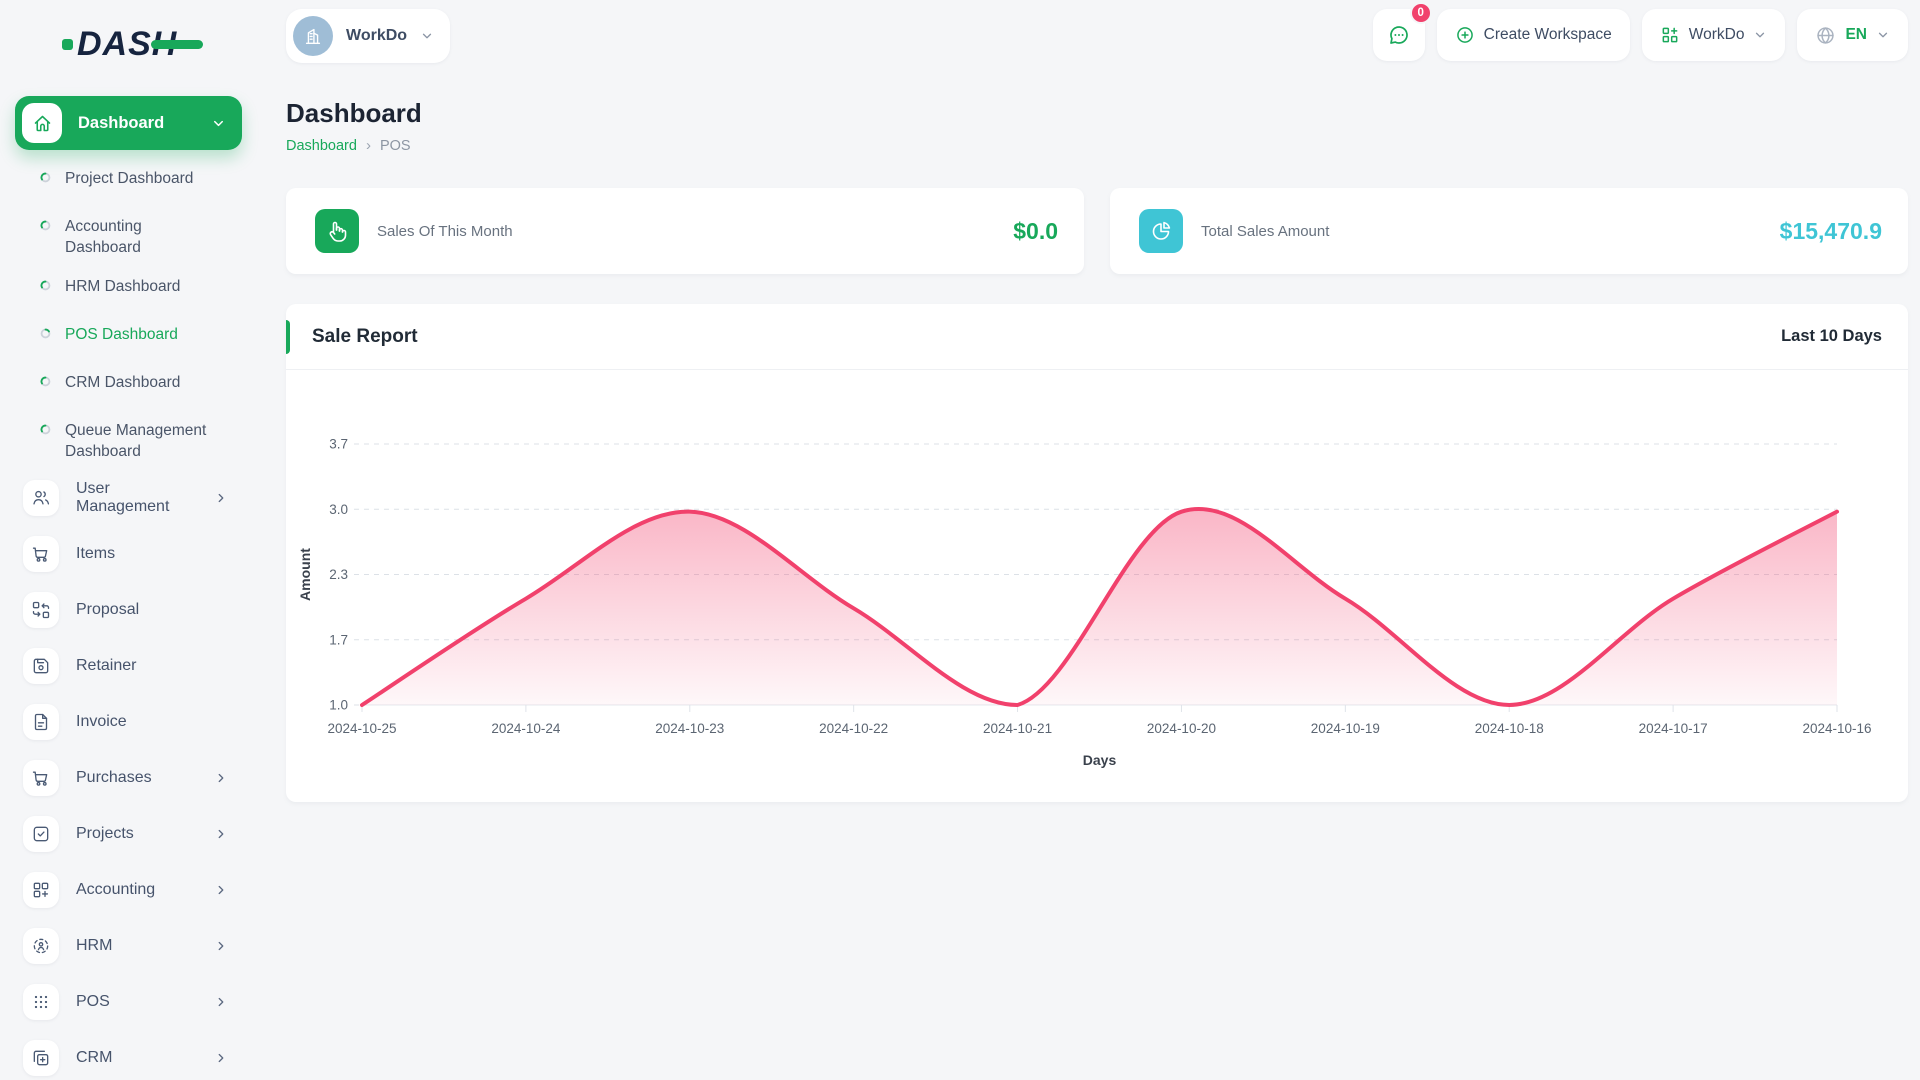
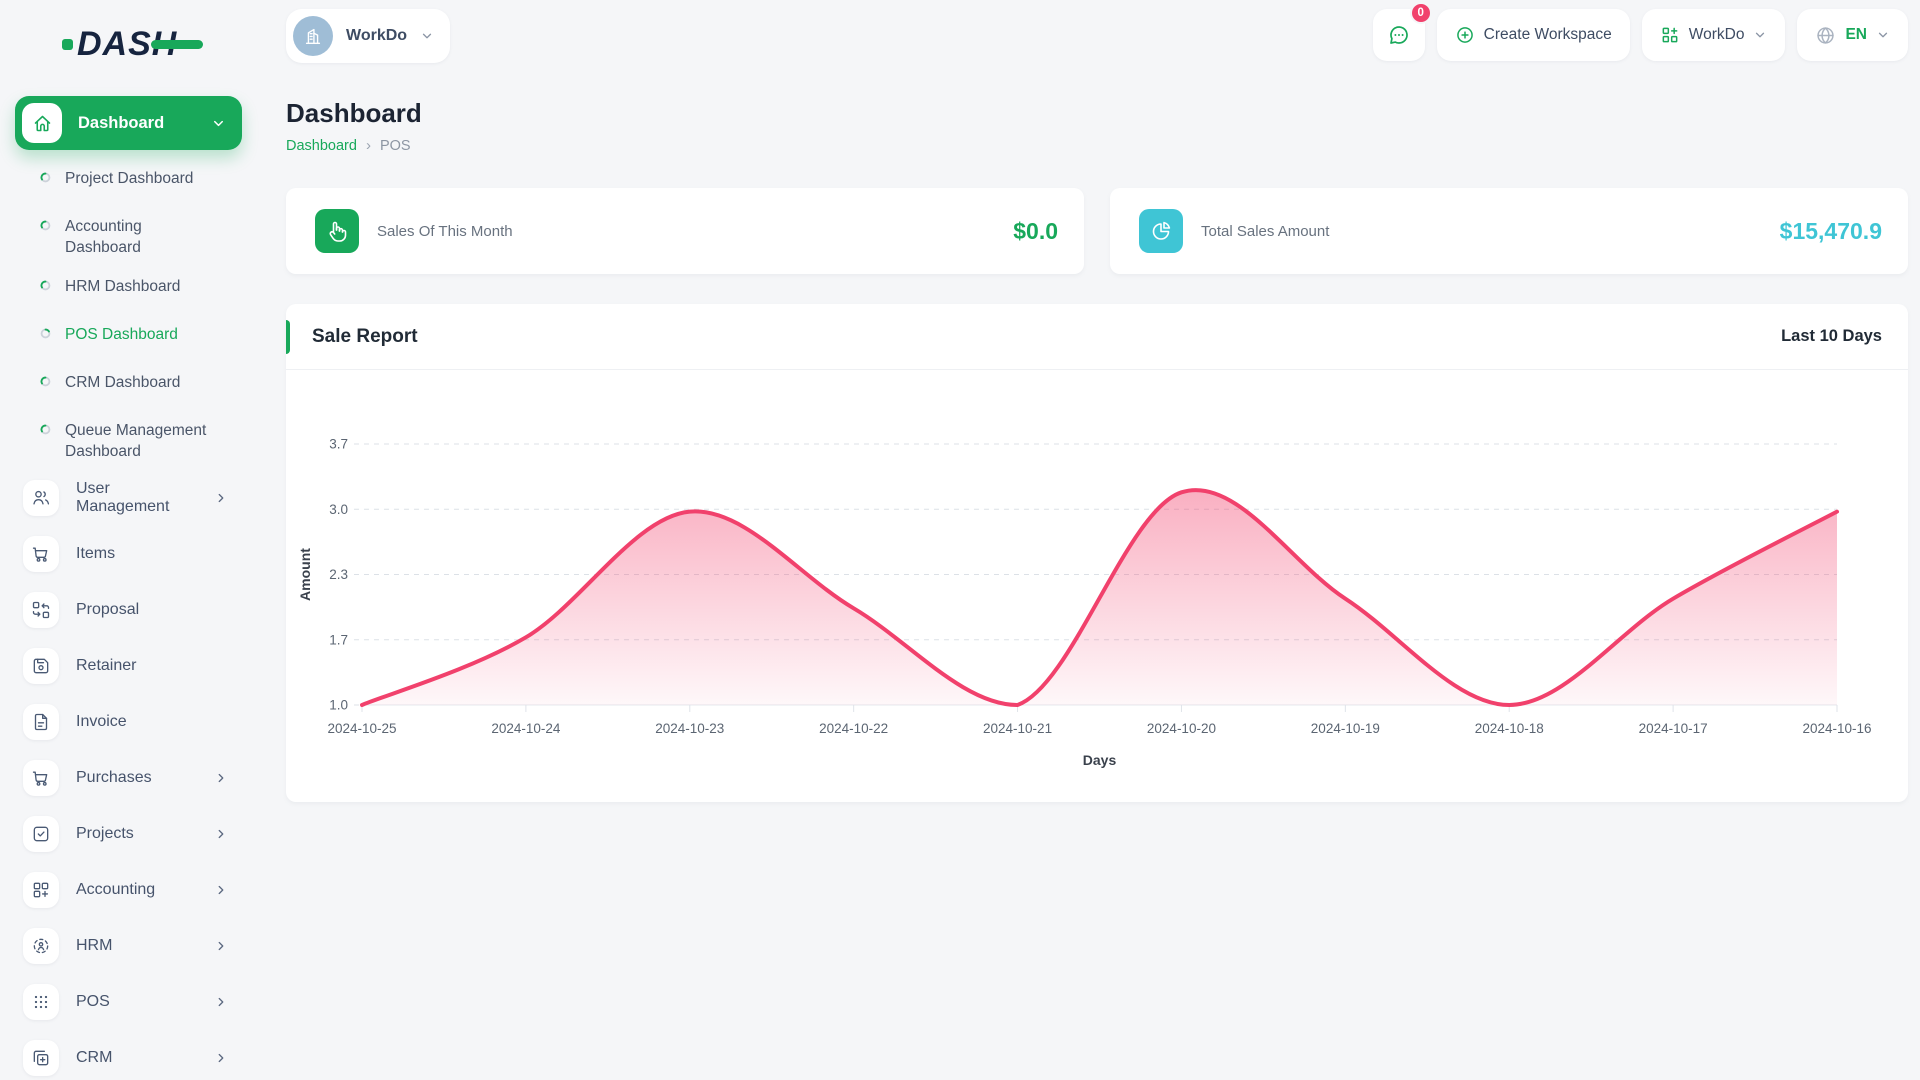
2024-10-24: 2.1 -> 1.7
2024-10-20: 3.0 -> 3.2
